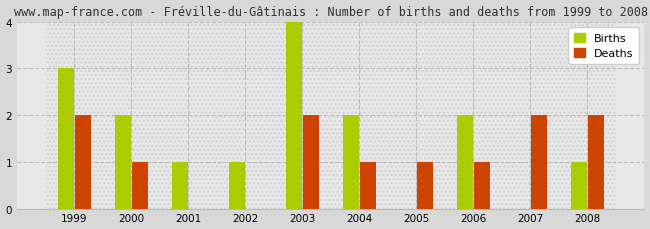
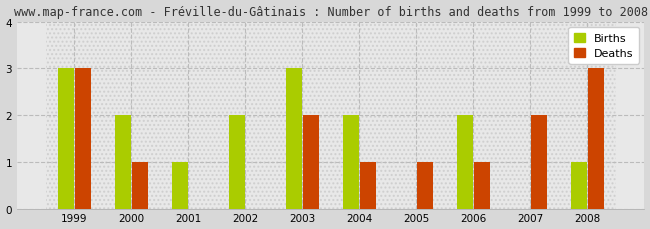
Deaths/1999: 2 -> 3
Births/2002: 1 -> 2
Births/2003: 4 -> 3
Deaths/2008: 2 -> 3
